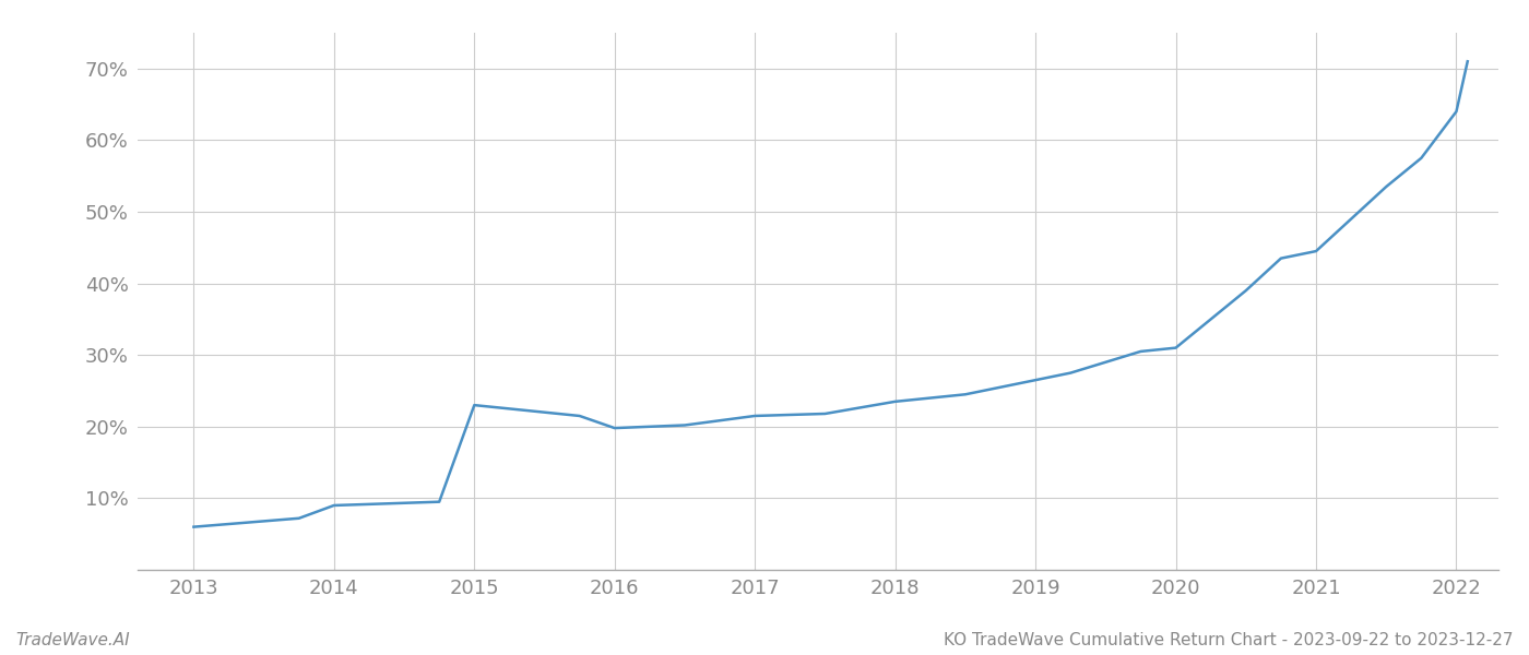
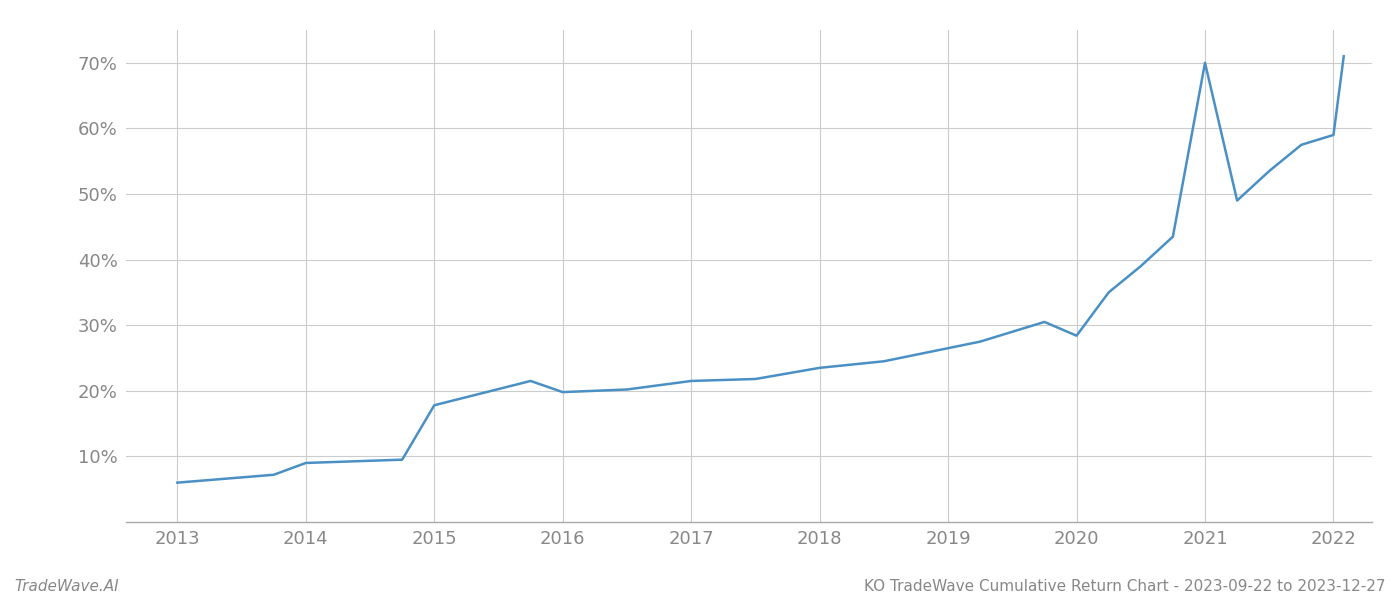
2015: 23.0% -> 17.8%
2020: 31.0% -> 28.4%
2021: 44.5% -> 70.0%
2022: 64.0% -> 59.0%
